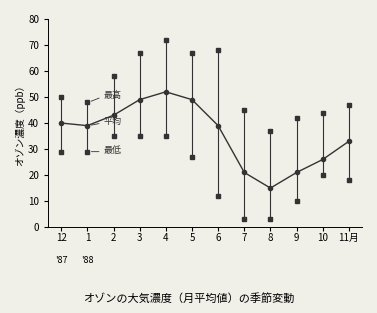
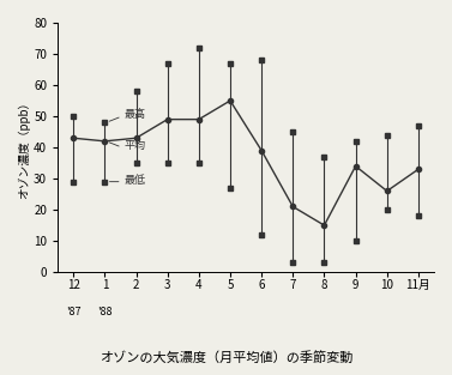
12: 40 -> 43
1: 39 -> 42
4: 52 -> 49
5: 49 -> 55
9: 21 -> 34
